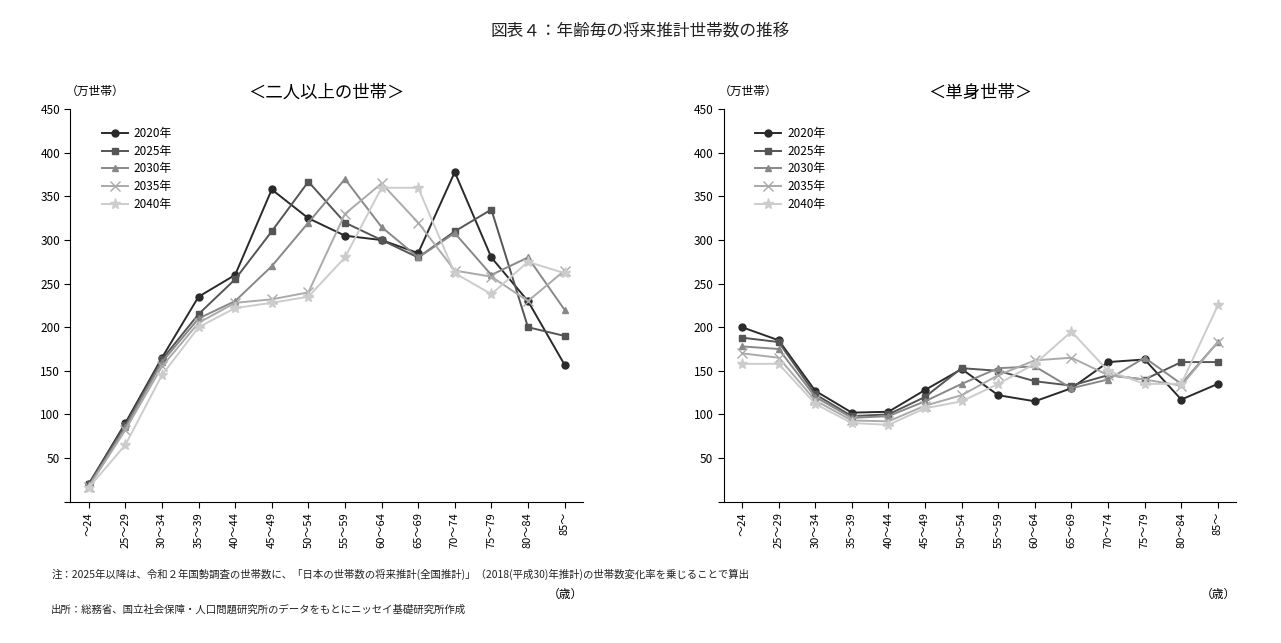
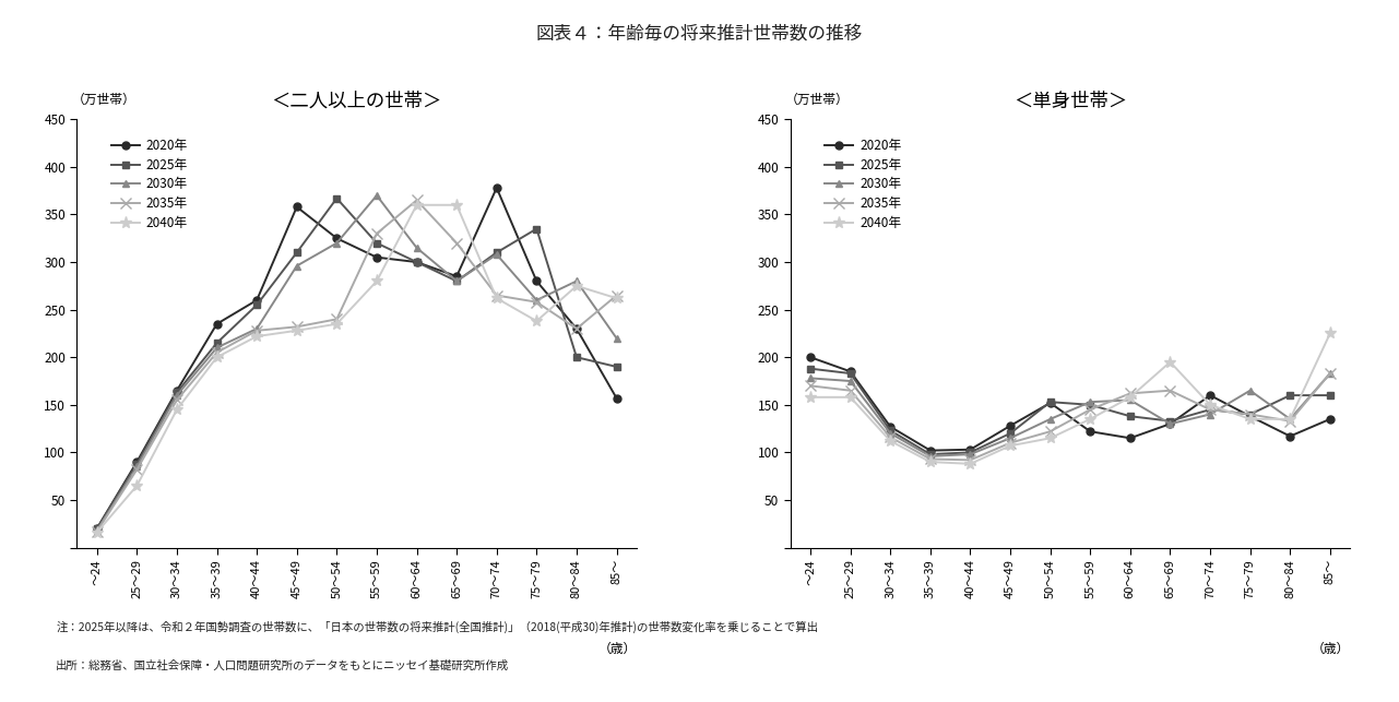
＜二人以上の世帯＞/2030年/45～49: 270 -> 296
＜単身世帯＞/2020年/75～79: 163 -> 138
